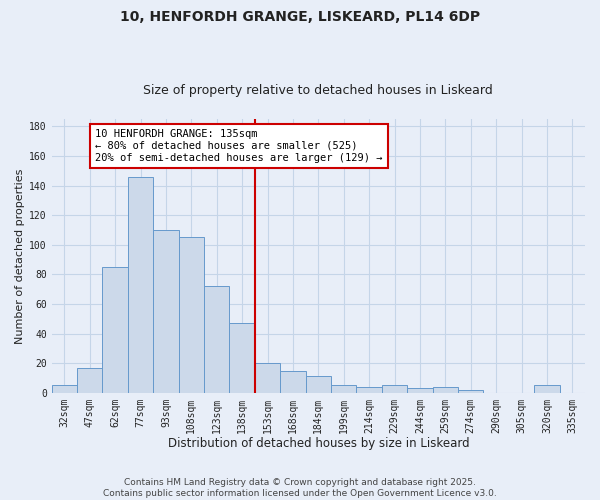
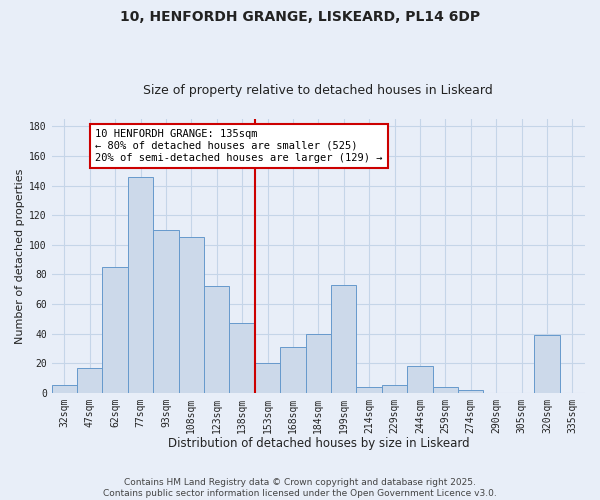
168sqm: 15 -> 31
184sqm: 11 -> 40
199sqm: 5 -> 73
244sqm: 3 -> 18
320sqm: 5 -> 39
